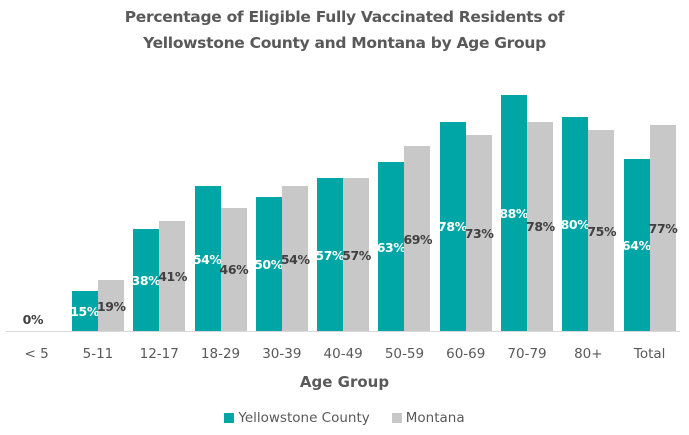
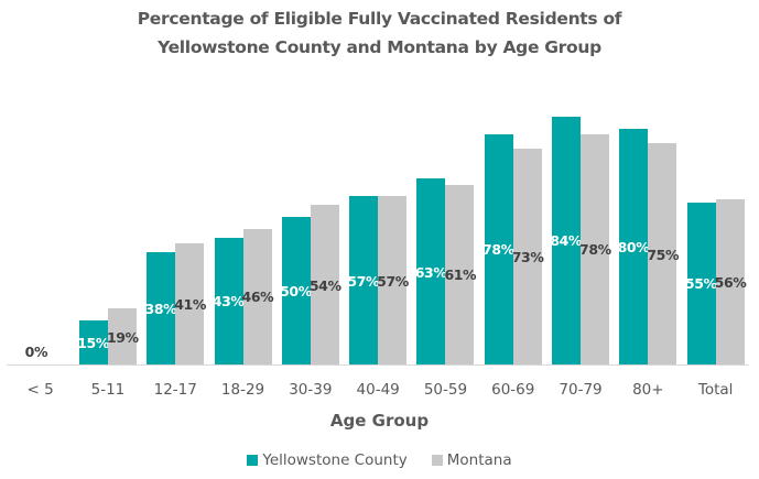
Yellowstone County/18-29: 54% -> 43%
Montana/50-59: 69% -> 61%
Yellowstone County/70-79: 88% -> 84%
Yellowstone County/Total: 64% -> 55%
Montana/Total: 77% -> 56%
